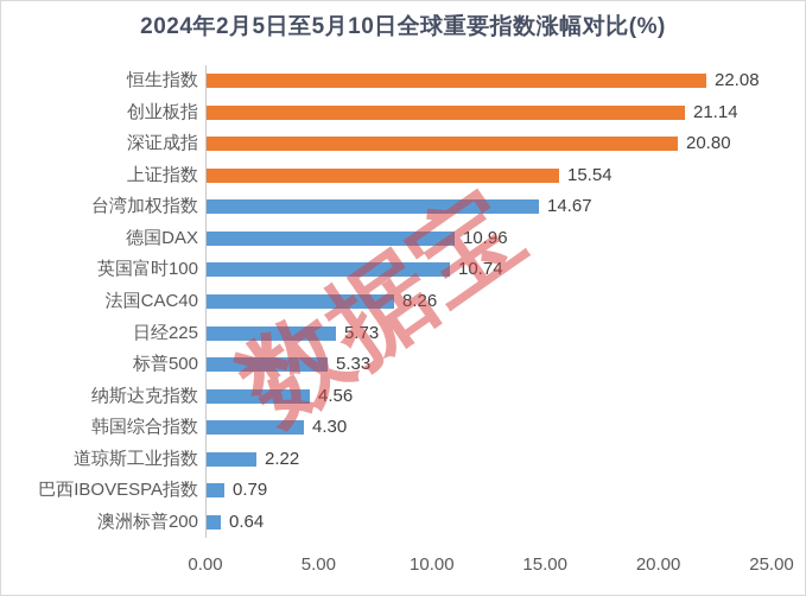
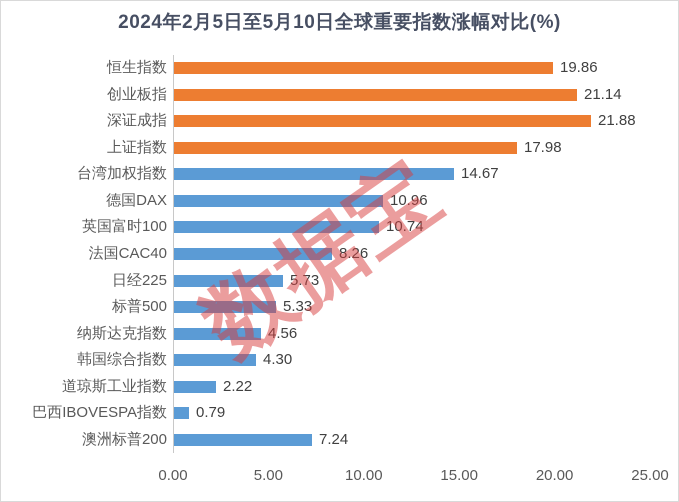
恒生指数: 22.08 -> 19.86
深证成指: 20.80 -> 21.88
上证指数: 15.54 -> 17.98
澳洲标普200: 0.64 -> 7.24
